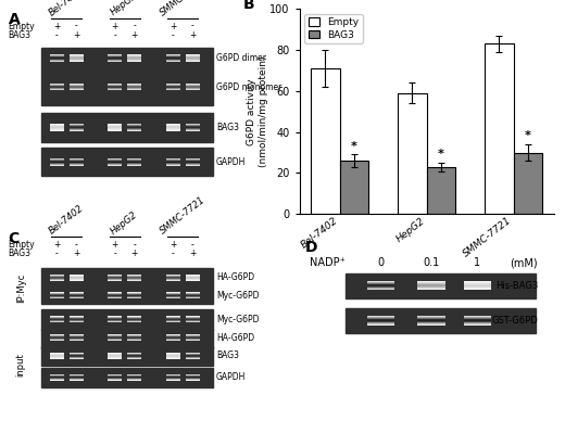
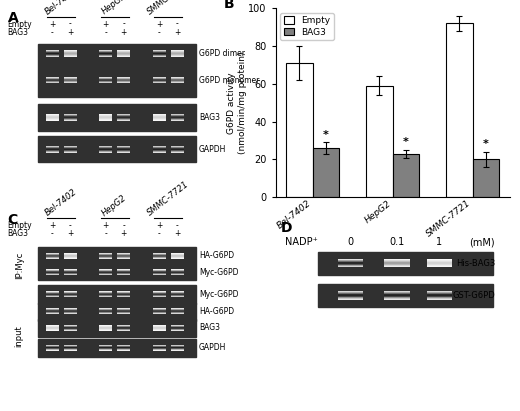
Empty/SMMC-7721: 83 -> 92
BAG3/SMMC-7721: 30 -> 20
